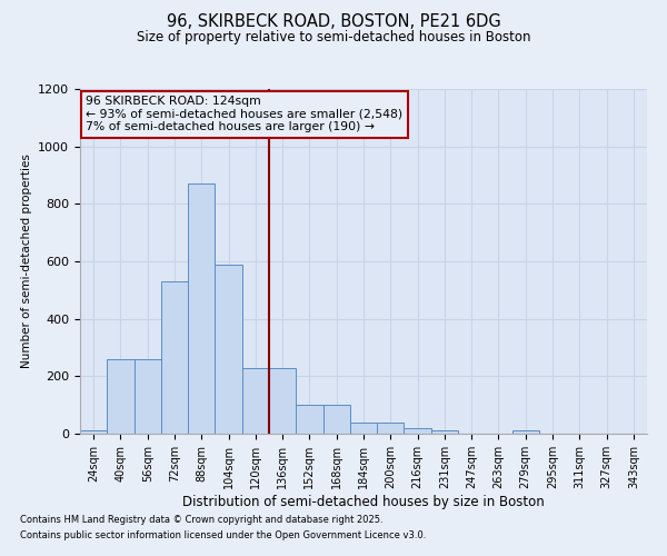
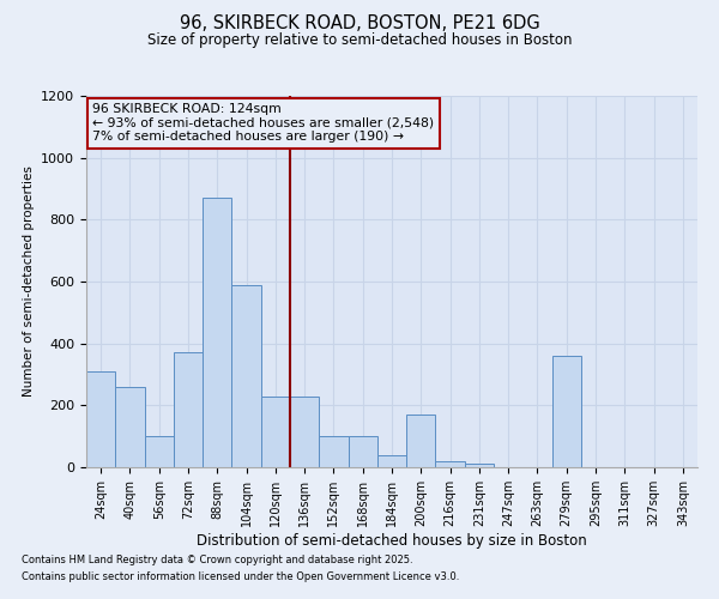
24sqm: 10 -> 310
56sqm: 260 -> 100
72sqm: 530 -> 370
200sqm: 40 -> 170
279sqm: 10 -> 360
